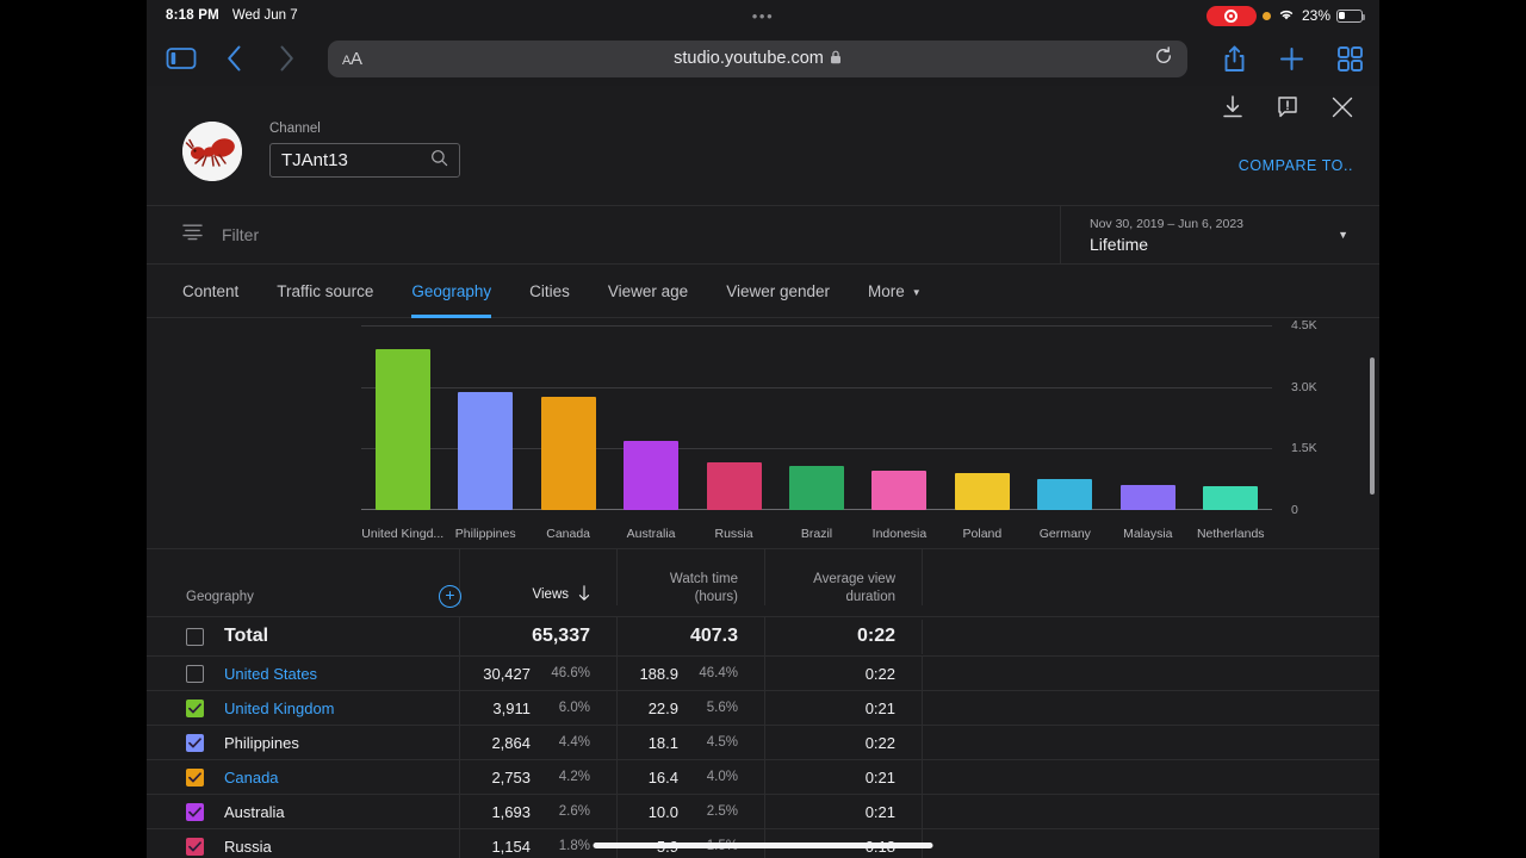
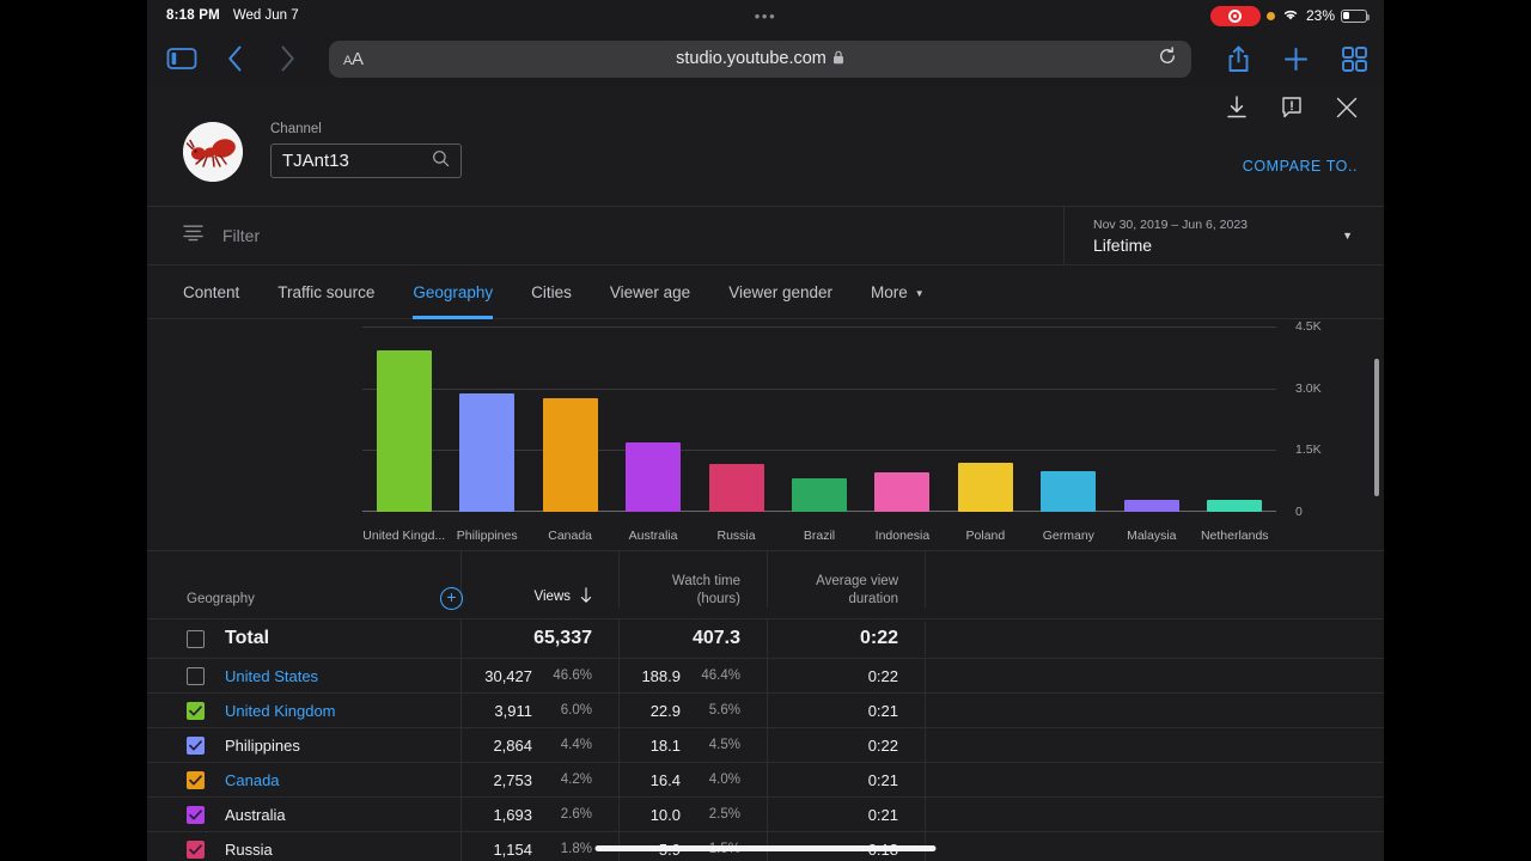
Brazil: 1.1K -> 0.8K
Poland: 0.9K -> 1.2K
Germany: 0.8K -> 1.0K
Malaysia: 0.6K -> 0.3K
Netherlands: 0.6K -> 0.3K
